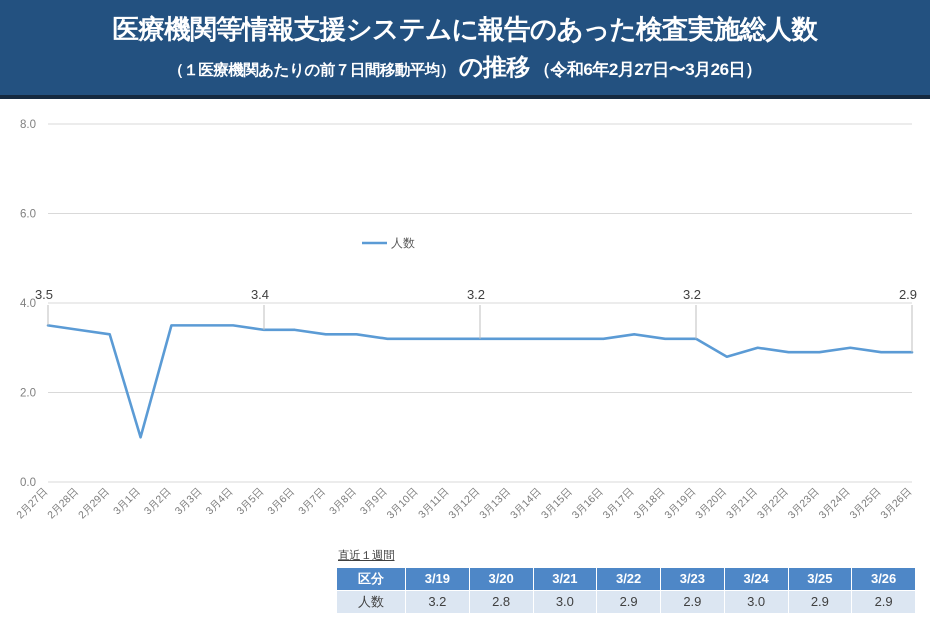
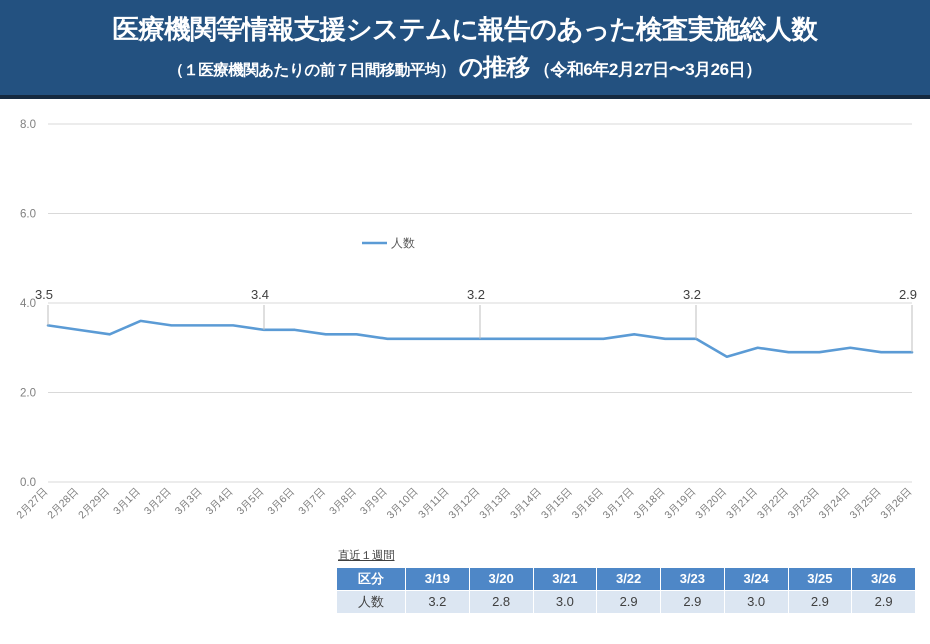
3月1日: 1.0 -> 3.6
